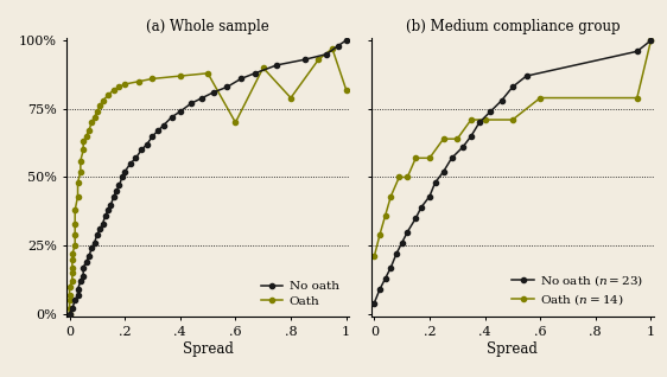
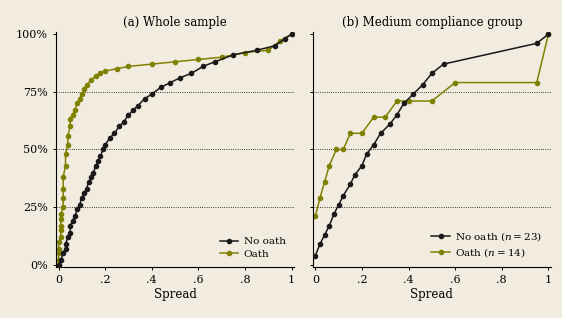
(a) Whole sample/Oath/.6: 70% -> 89%
(a) Whole sample/Oath/.8: 79% -> 92%
(a) Whole sample/Oath/1: 82% -> 100%
